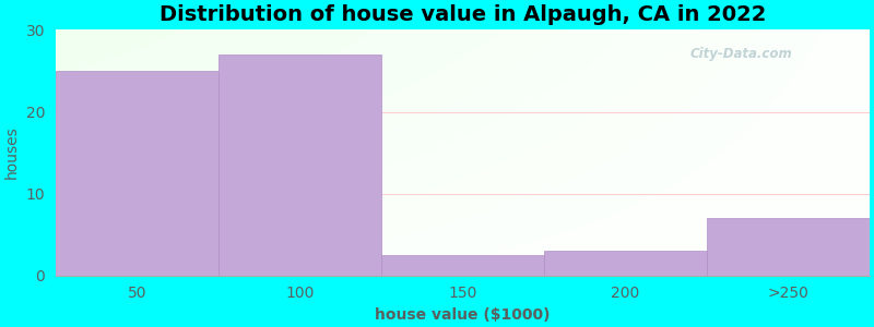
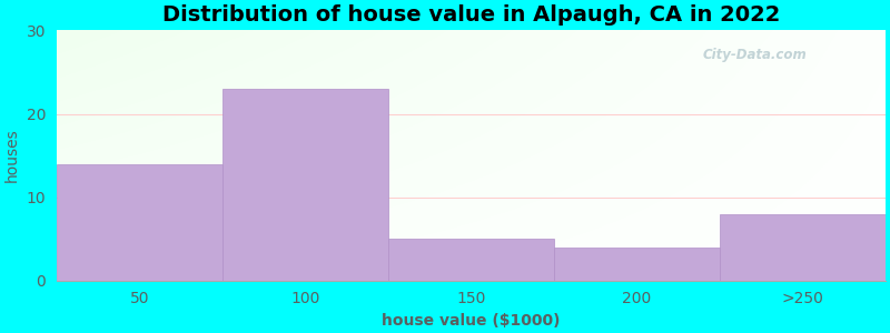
50: 25.0 -> 14.0
100: 27.0 -> 23.0
150: 2.5 -> 5.0
200: 3.0 -> 4.0
>250: 7.0 -> 8.0
